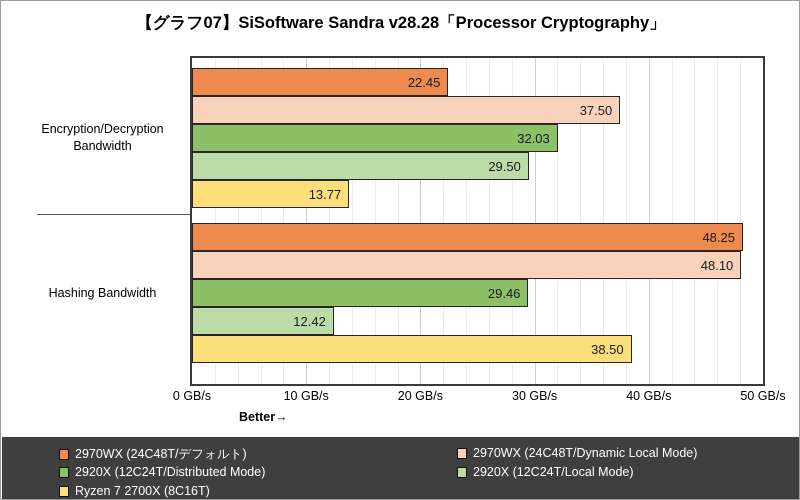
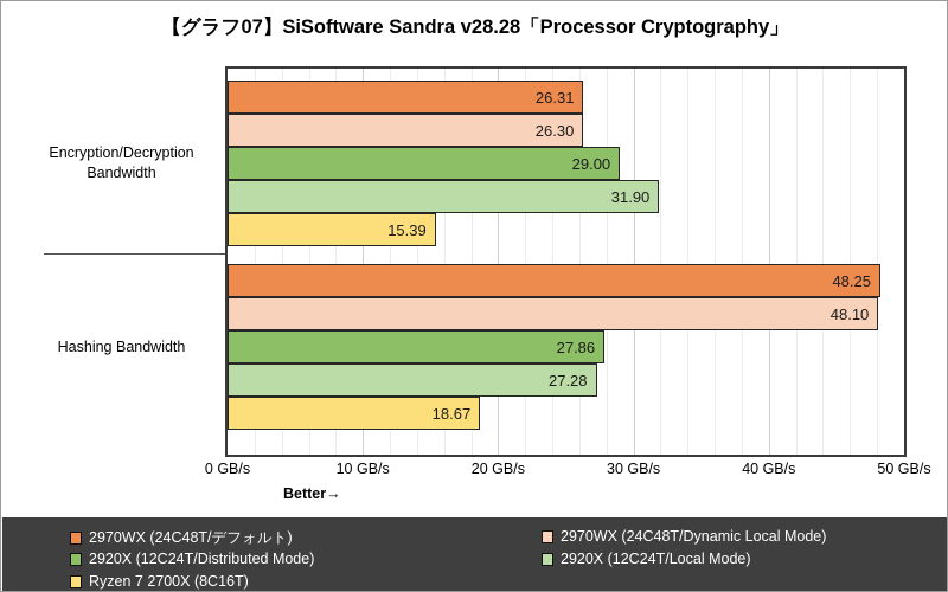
2970WX (24C48T/デフォルト)/Encryption/Decryption Bandwidth: 22.45 -> 26.31
2970WX (24C48T/Dynamic Local Mode)/Encryption/Decryption Bandwidth: 37.50 -> 26.30
2920X (12C24T/Distributed Mode)/Encryption/Decryption Bandwidth: 32.03 -> 29.00
2920X (12C24T/Local Mode)/Encryption/Decryption Bandwidth: 29.50 -> 31.90
Ryzen 7 2700X (8C16T)/Encryption/Decryption Bandwidth: 13.77 -> 15.39
2920X (12C24T/Distributed Mode)/Hashing Bandwidth: 29.46 -> 27.86
2920X (12C24T/Local Mode)/Hashing Bandwidth: 12.42 -> 27.28
Ryzen 7 2700X (8C16T)/Hashing Bandwidth: 38.50 -> 18.67
